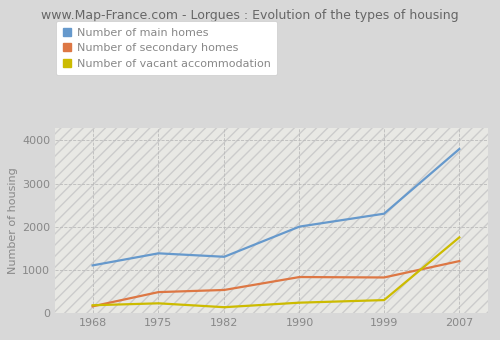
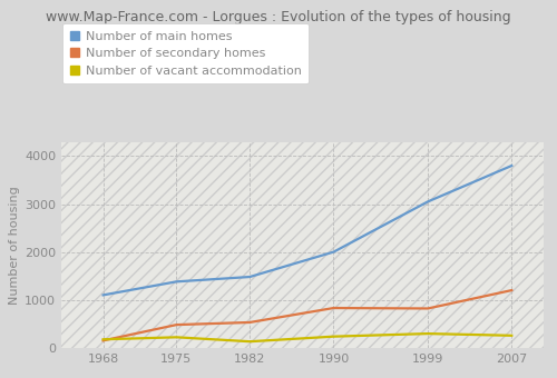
Number of main homes/1982: 1300 -> 1480
Number of main homes/1999: 2300 -> 3050
Number of vacant accommodation/2007: 1750 -> 260
